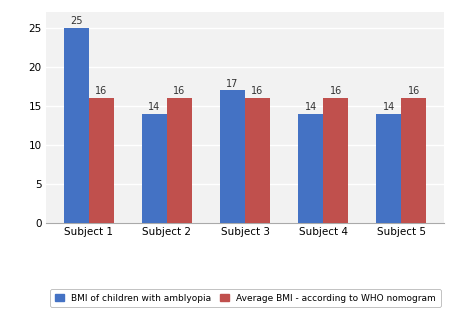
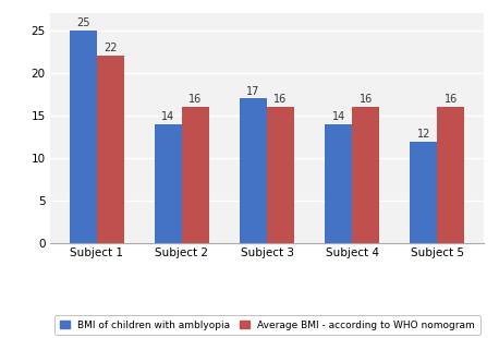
Average BMI - according to WHO nomogram/Subject 1: 16 -> 22
BMI of children with amblyopia/Subject 5: 14 -> 12
